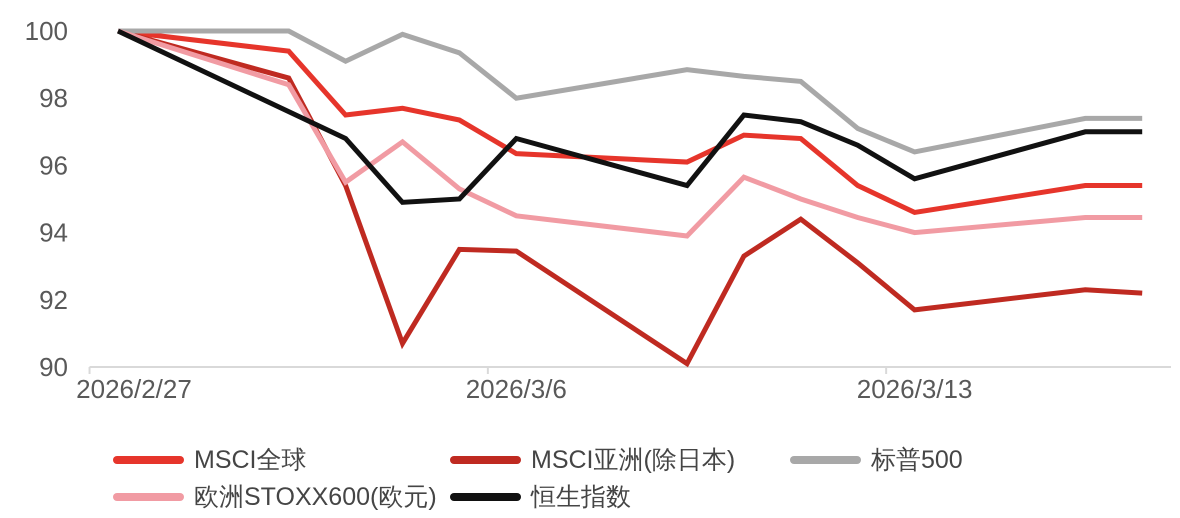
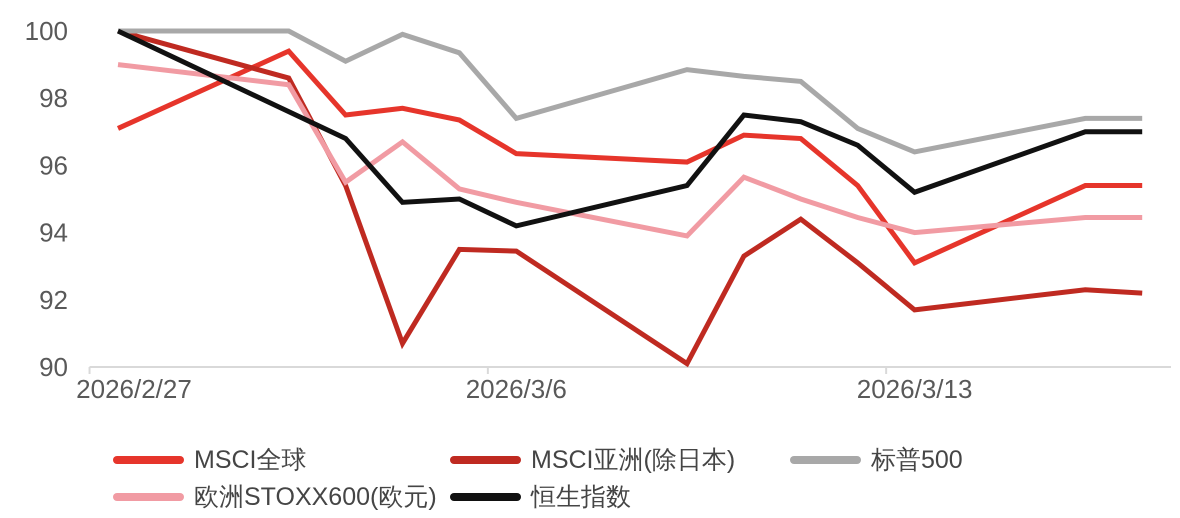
MSCI全球/2026/2/27: 100.0 -> 97.1
欧洲STOXX600(欧元)/2026/2/27: 100.0 -> 99.0
标普500/2026/3/6: 98.0 -> 97.4
欧洲STOXX600(欧元)/2026/3/6: 94.5 -> 94.9
恒生指数/2026/3/6: 96.8 -> 94.2
MSCI全球/2026/3/13: 94.6 -> 93.1
恒生指数/2026/3/13: 95.6 -> 95.2
